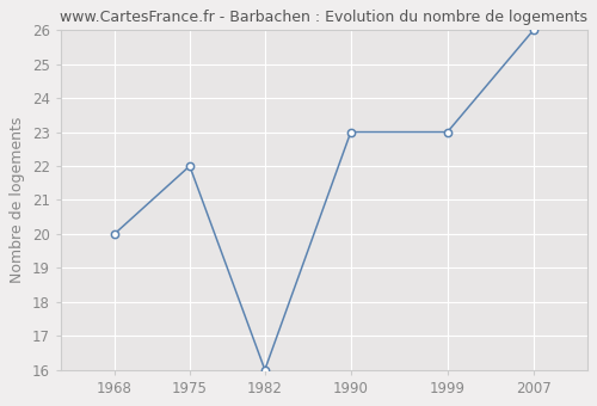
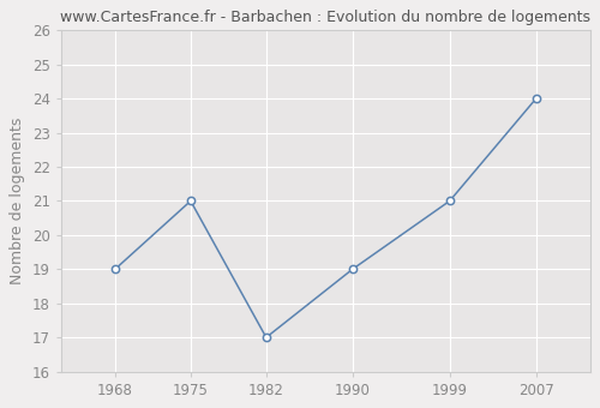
1968: 20 -> 19
1975: 22 -> 21
1982: 16 -> 17
1990: 23 -> 19
1999: 23 -> 21
2007: 26 -> 24
